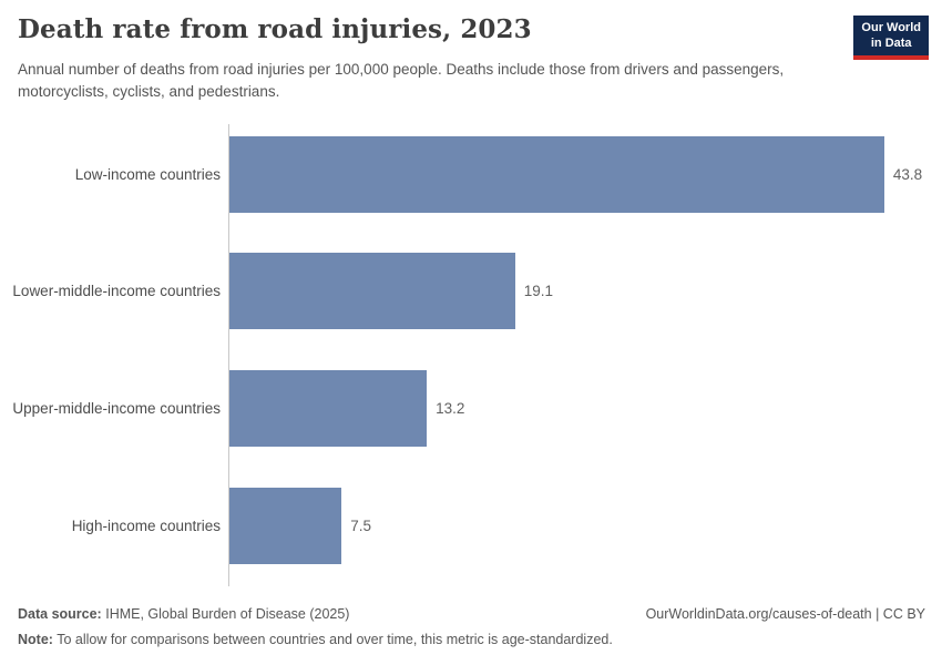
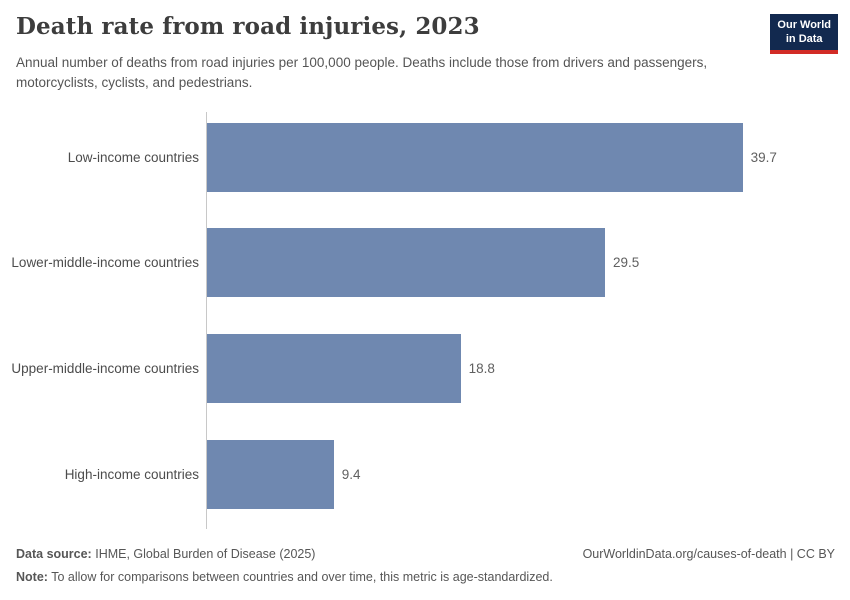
Low-income countries: 43.8 -> 39.7
Lower-middle-income countries: 19.1 -> 29.5
Upper-middle-income countries: 13.2 -> 18.8
High-income countries: 7.5 -> 9.4
